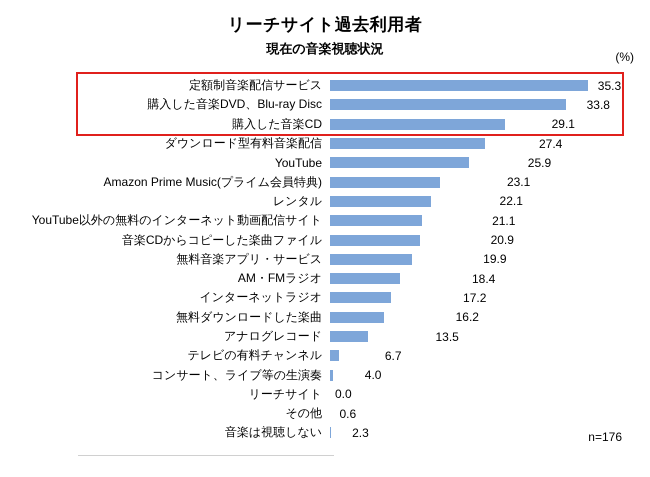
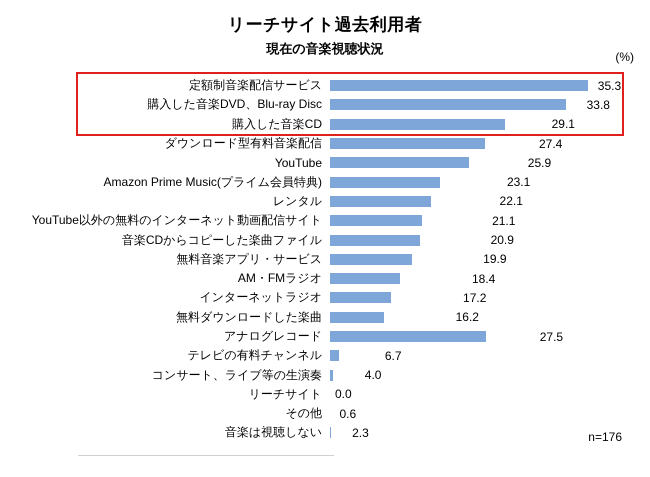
アナログレコード: 13.5 -> 27.5
